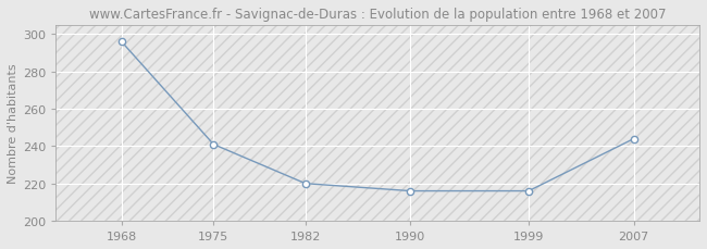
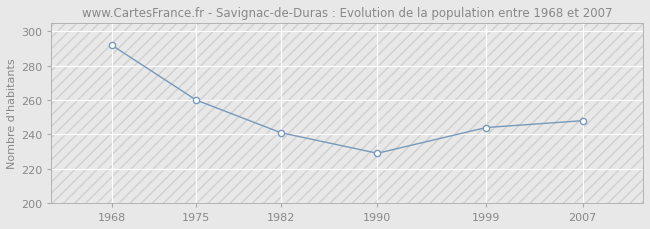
1968: 296 -> 292
1975: 241 -> 260
1982: 220 -> 241
1990: 216 -> 229
1999: 216 -> 244
2007: 244 -> 248
